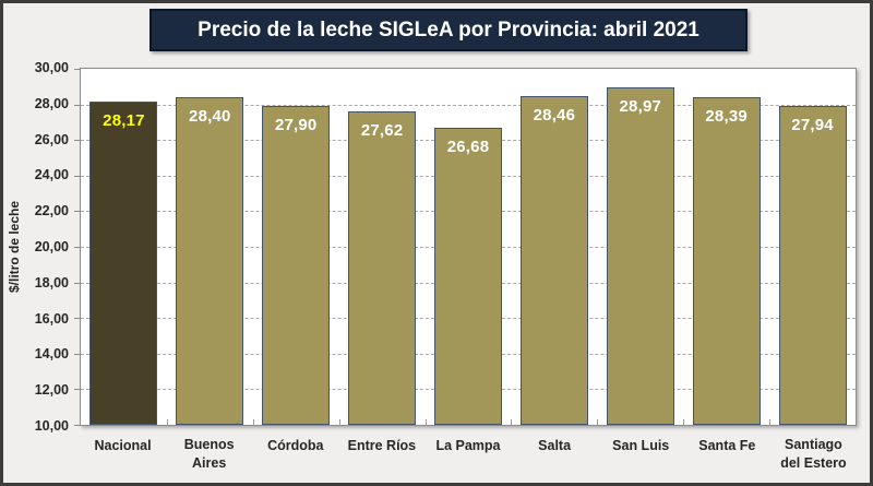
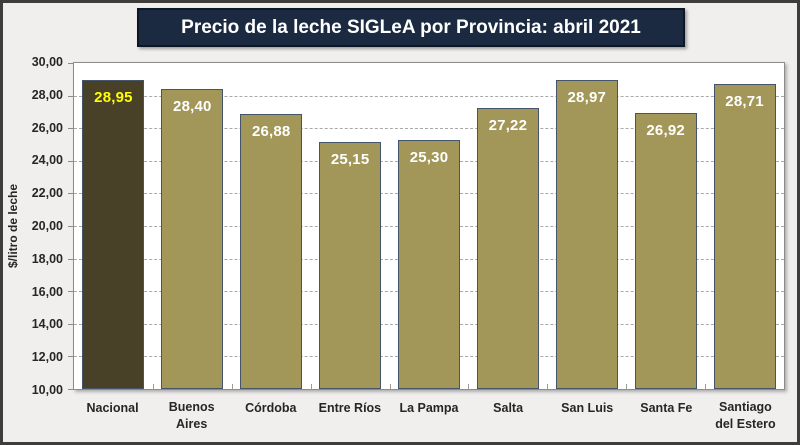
Nacional: 28,17 -> 28,95
Córdoba: 27,90 -> 26,88
Entre Ríos: 27,62 -> 25,15
La Pampa: 26,68 -> 25,30
Salta: 28,46 -> 27,22
Santa Fe: 28,39 -> 26,92
Santiago del Estero: 27,94 -> 28,71
